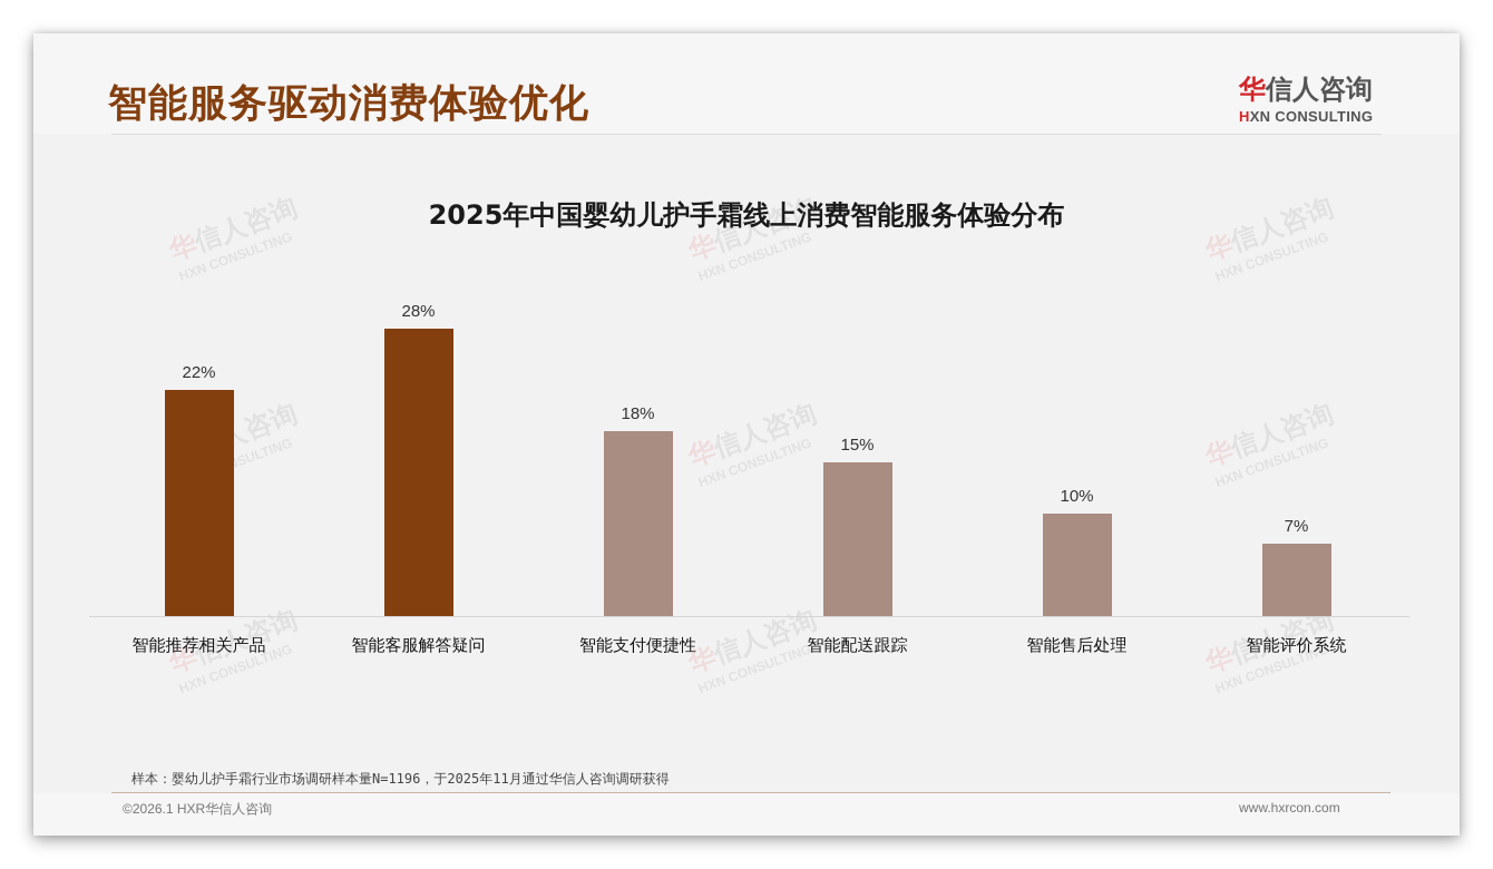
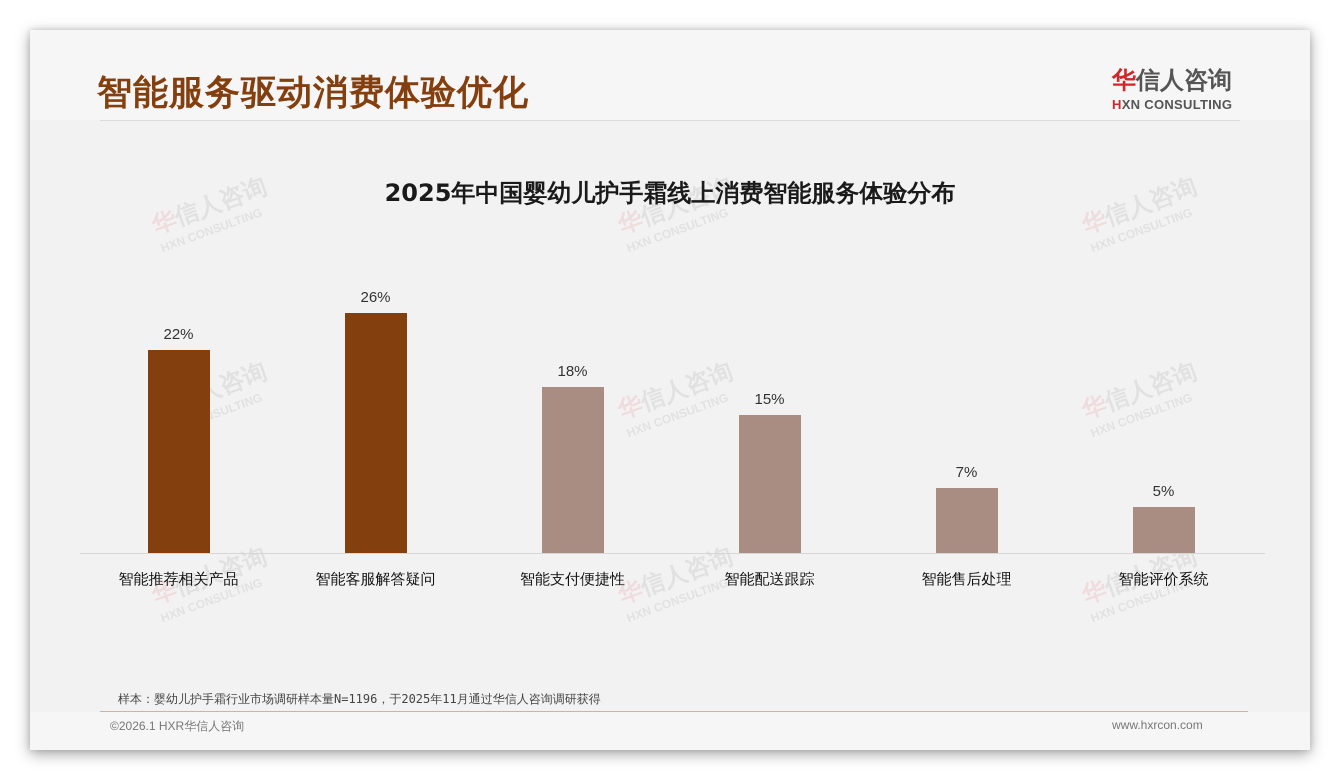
智能客服解答疑问: 28% -> 26%
智能售后处理: 10% -> 7%
智能评价系统: 7% -> 5%
